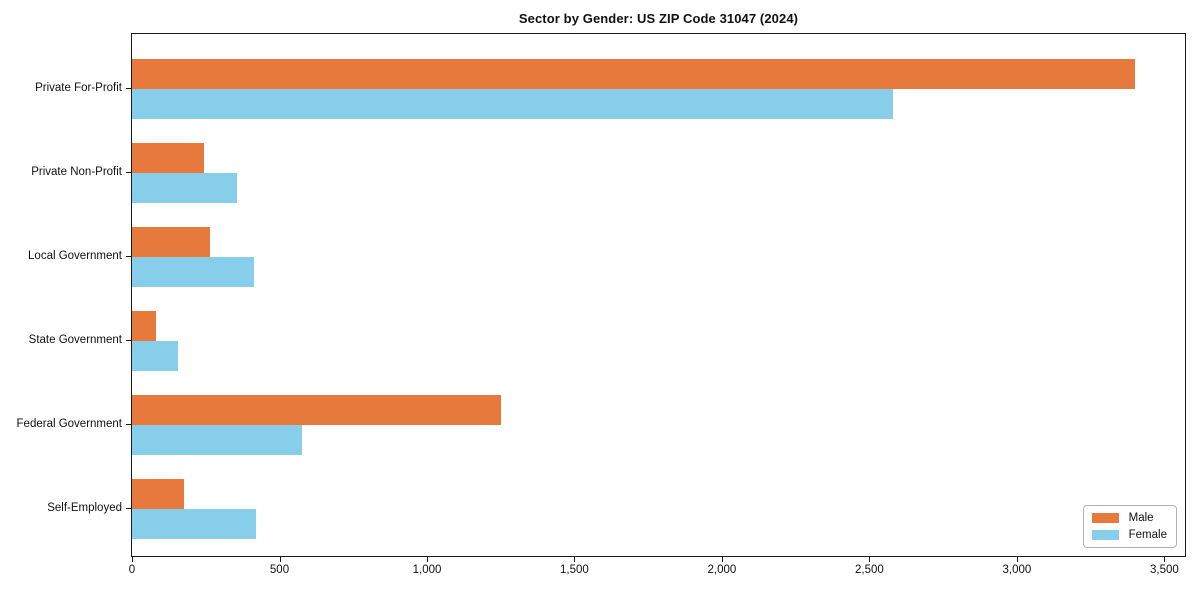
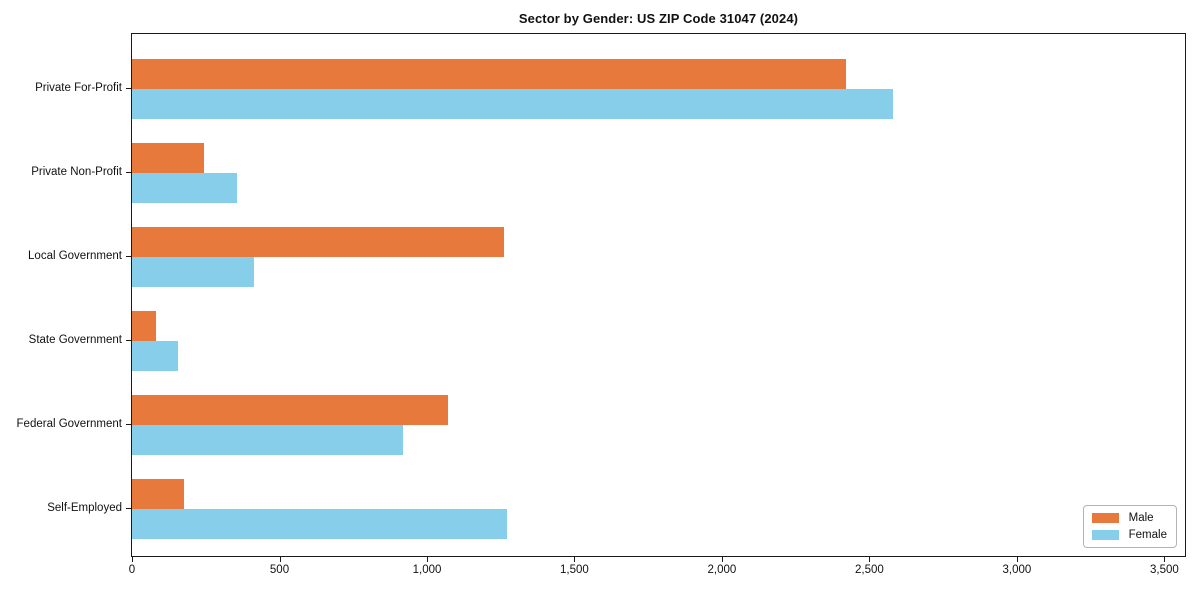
Male/Private For-Profit: 3400 -> 2420
Male/Local Government: 260 -> 1260
Male/Federal Government: 1250 -> 1070
Female/Federal Government: 580 -> 920
Female/Self-Employed: 420 -> 1270
